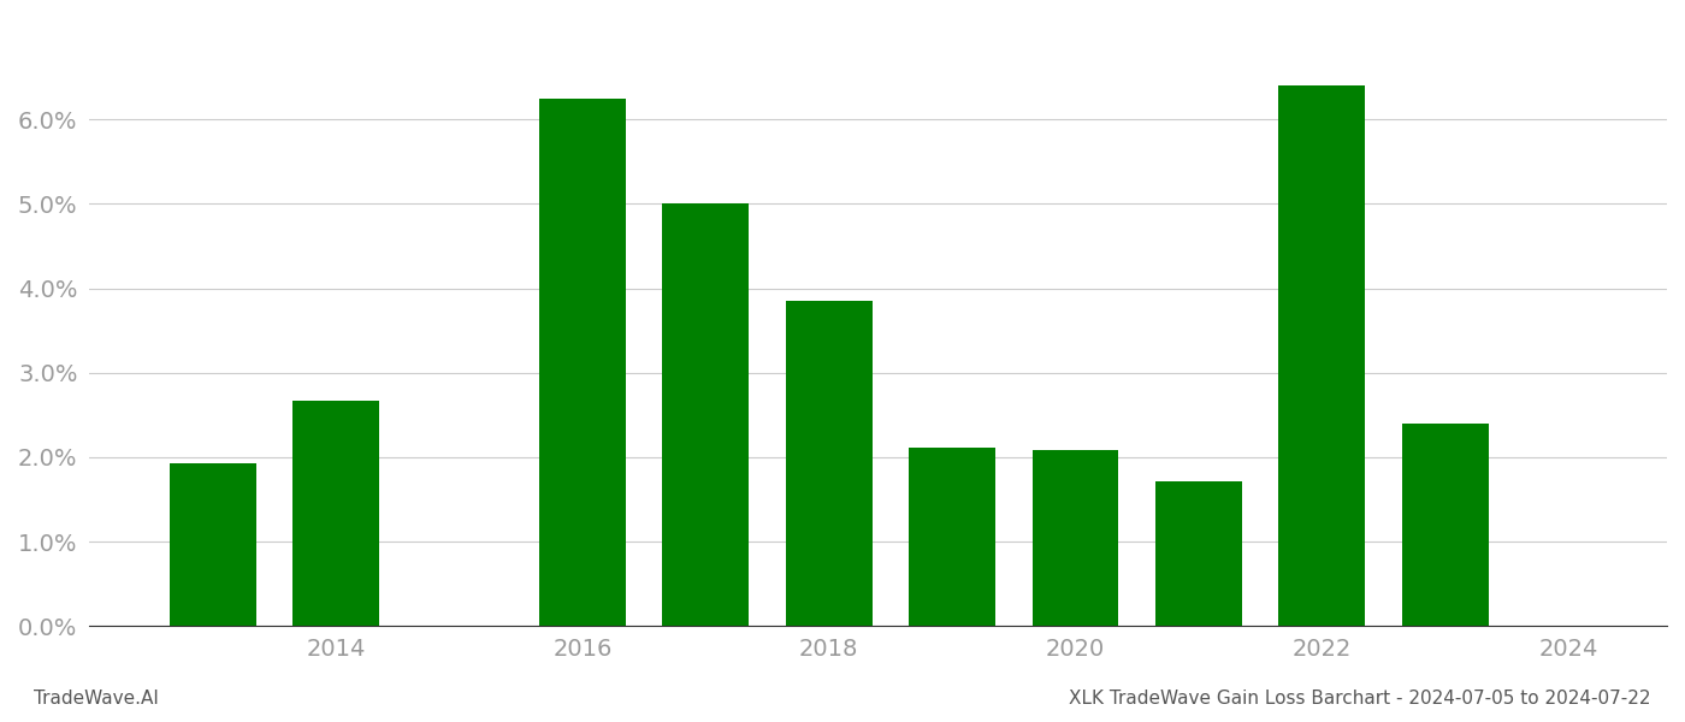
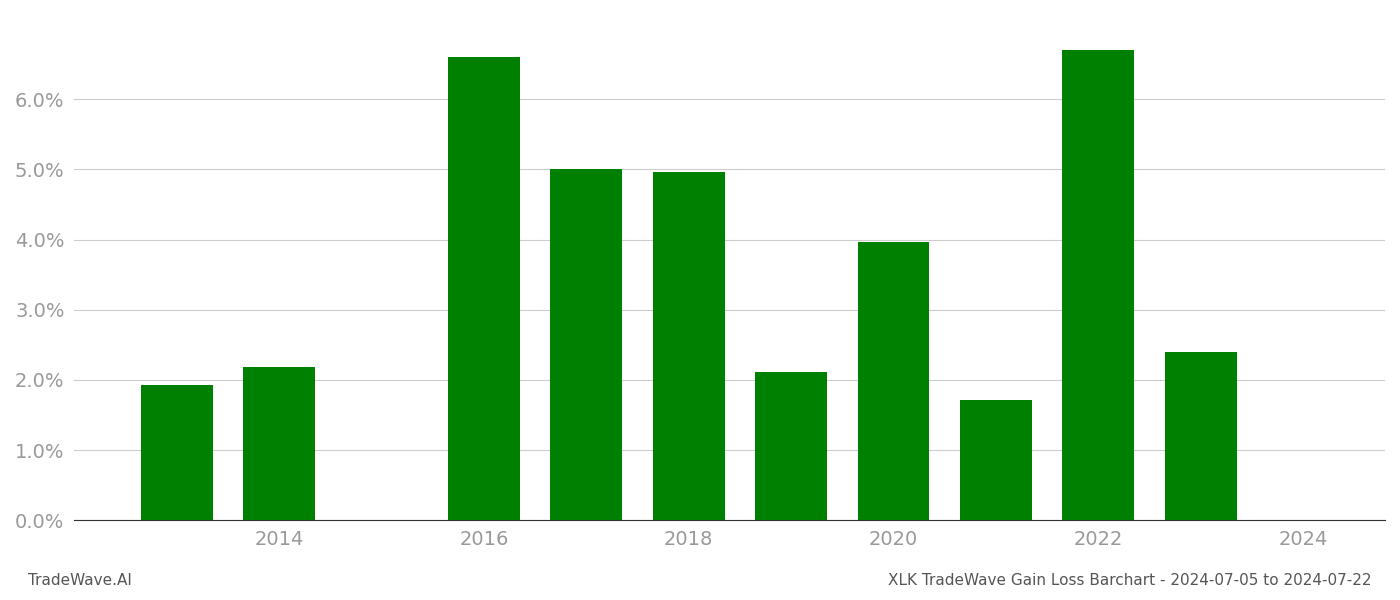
2014: 2.67% -> 2.18%
2016: 6.25% -> 6.60%
2018: 3.85% -> 4.96%
2020: 2.08% -> 3.96%
2022: 6.40% -> 6.70%
